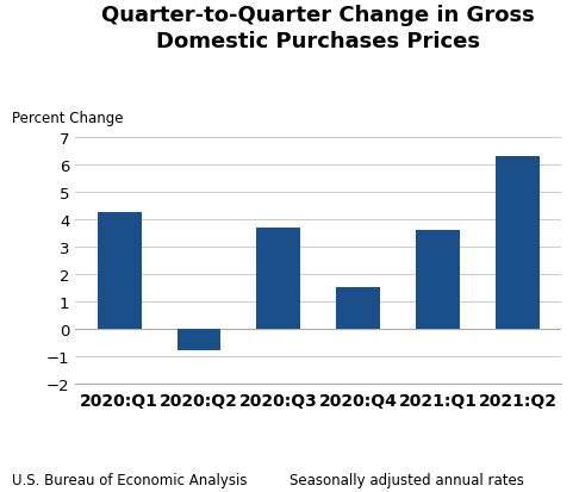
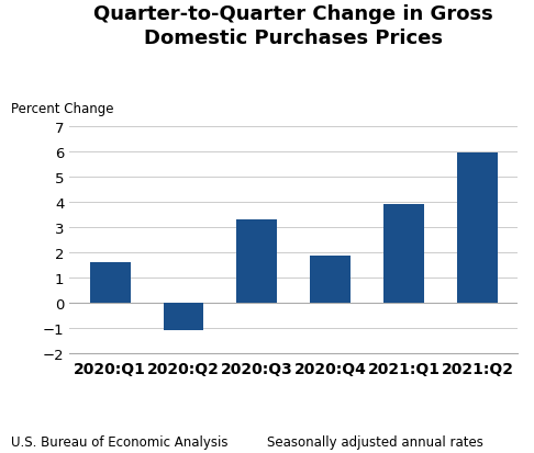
2020:Q1: 4.25 -> 1.60
2020:Q2: -0.80 -> -1.10
2020:Q3: 3.70 -> 3.30
2020:Q4: 1.50 -> 1.85
2021:Q1: 3.60 -> 3.90
2021:Q2: 6.30 -> 5.95
